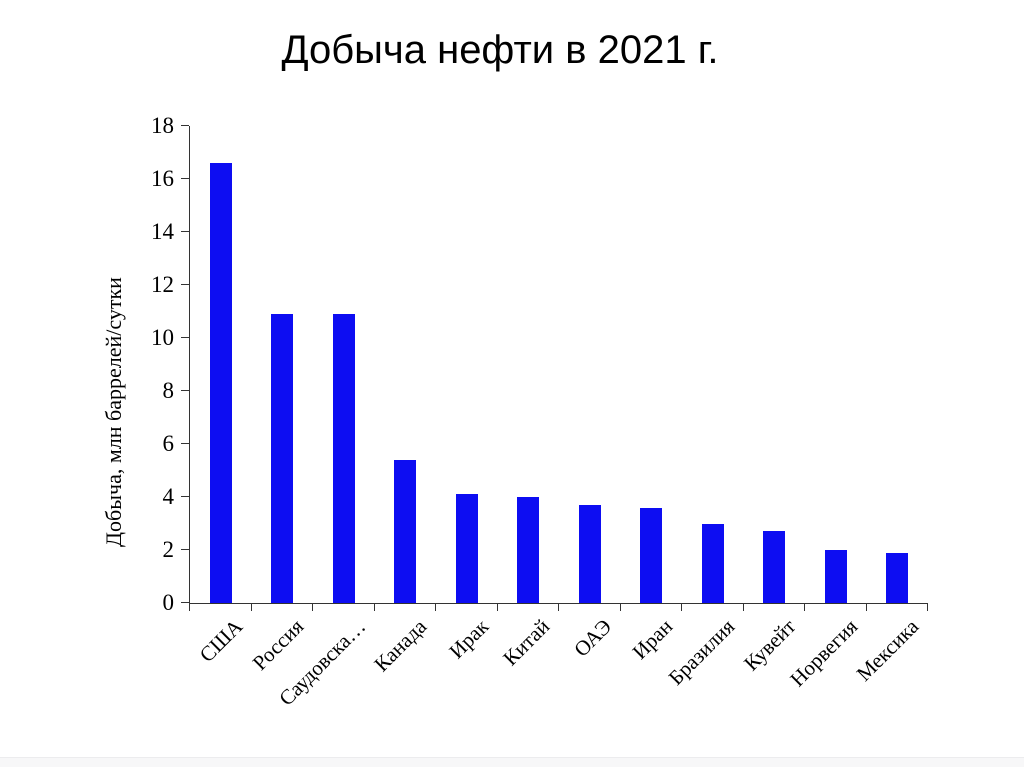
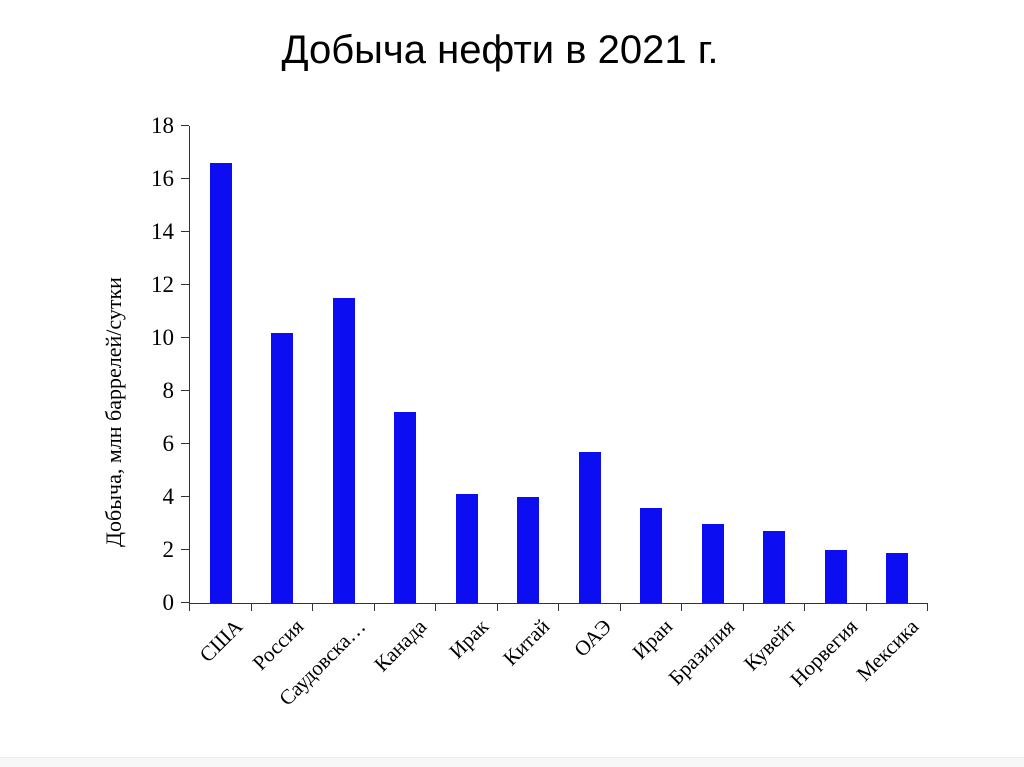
Россия: 10.9 -> 10.2
Саудовска…: 10.9 -> 11.5
Канада: 5.4 -> 7.2
ОАЭ: 3.7 -> 5.7
